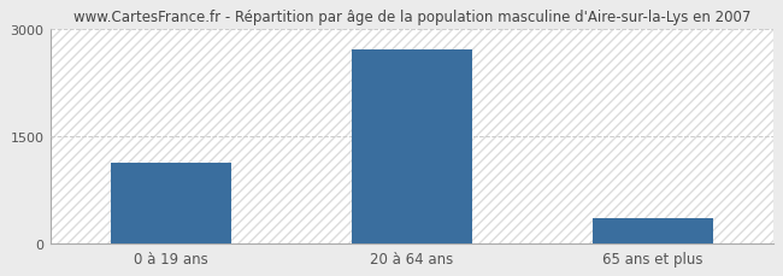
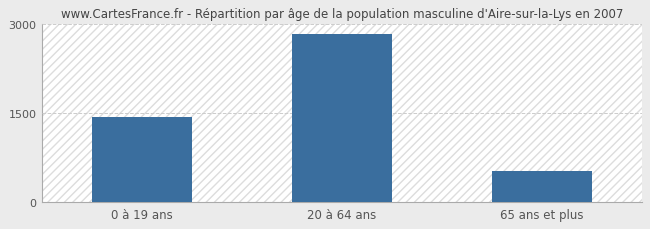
0 à 19 ans: 1140 -> 1430
20 à 64 ans: 2720 -> 2830
65 ans et plus: 360 -> 530
